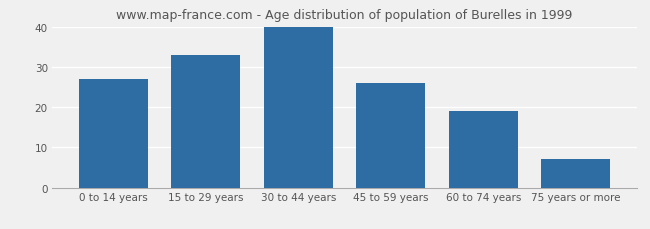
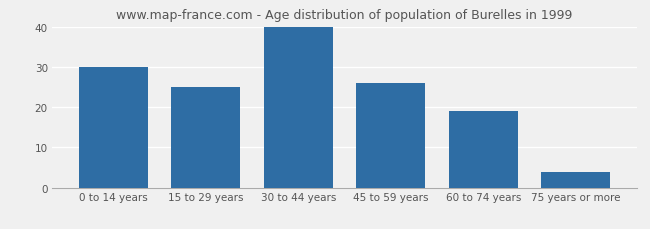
0 to 14 years: 27 -> 30
15 to 29 years: 33 -> 25
75 years or more: 7 -> 4
